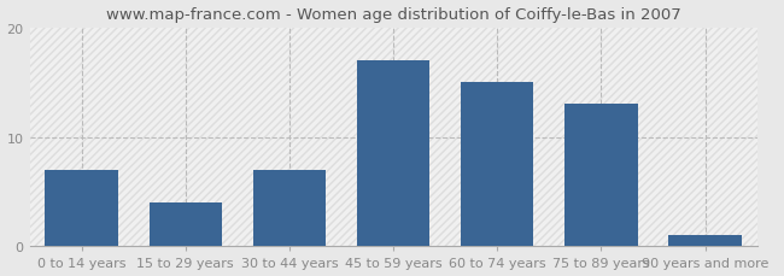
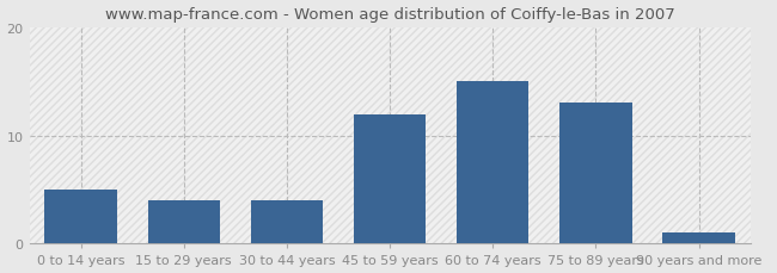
0 to 14 years: 7 -> 5
30 to 44 years: 7 -> 4
45 to 59 years: 17 -> 12
